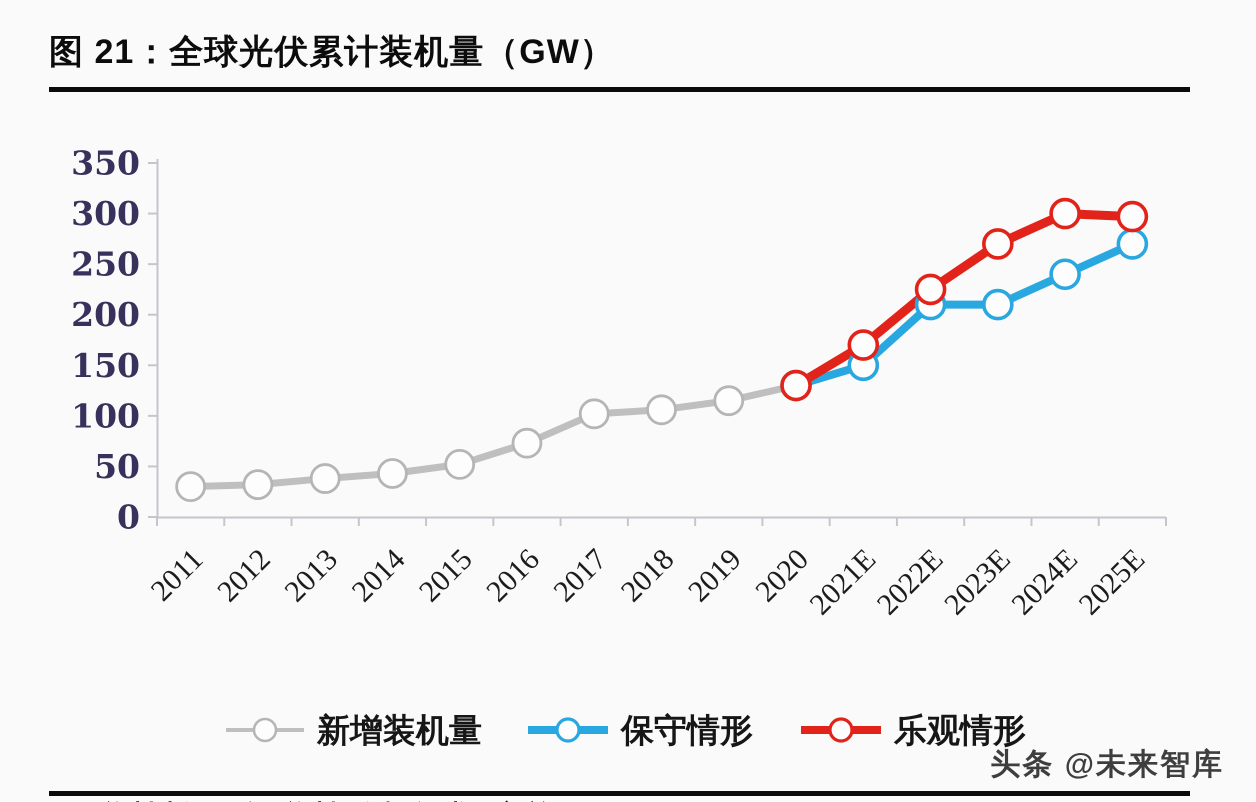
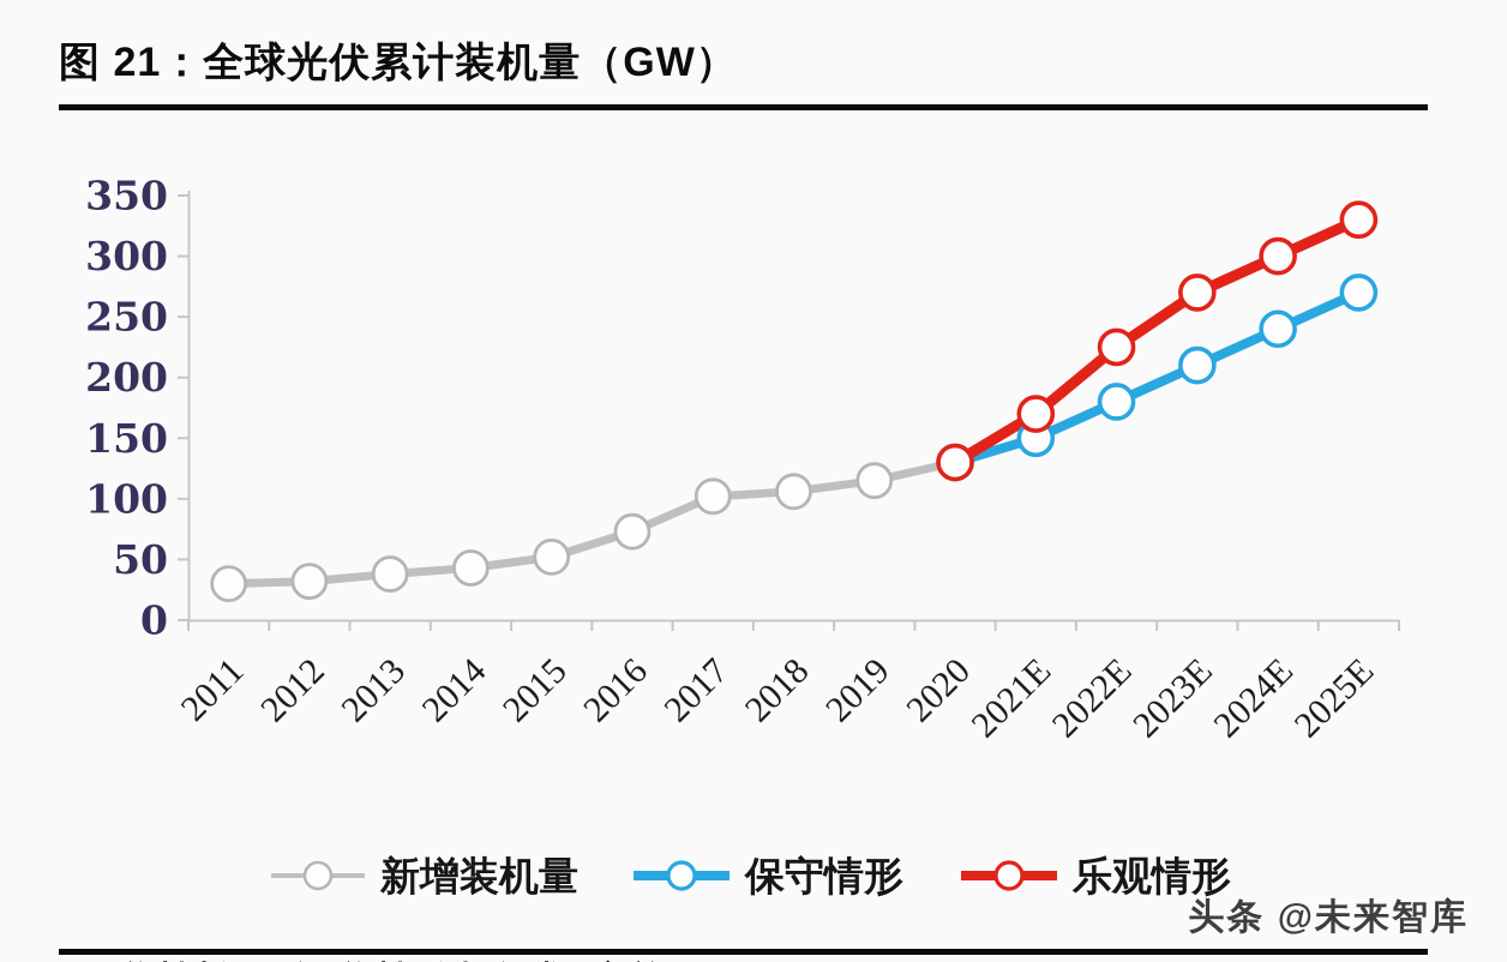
保守情形/2022E: 210 -> 180
乐观情形/2025E: 297 -> 330
